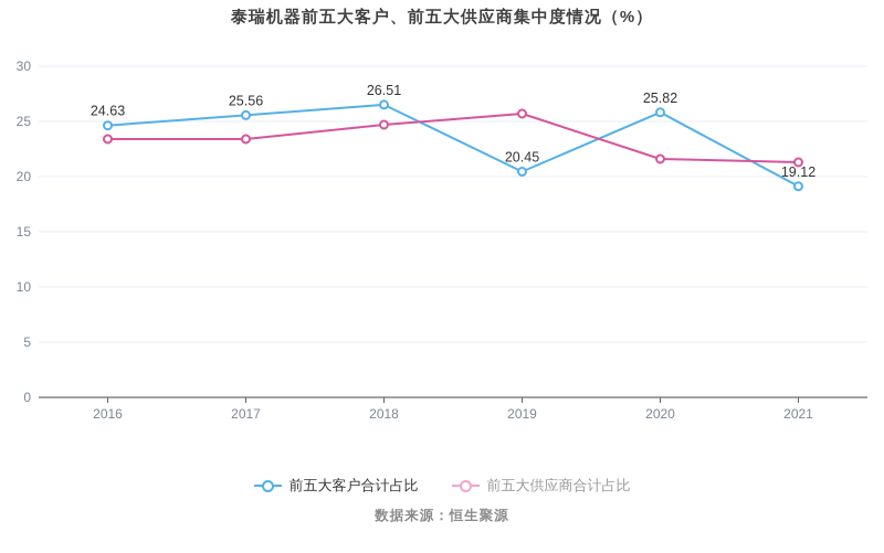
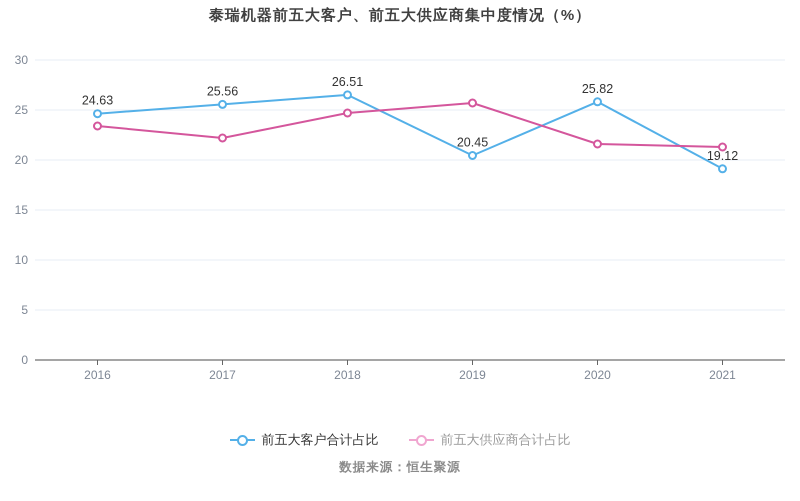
前五大供应商合计占比/2017: 23.4 -> 22.2
